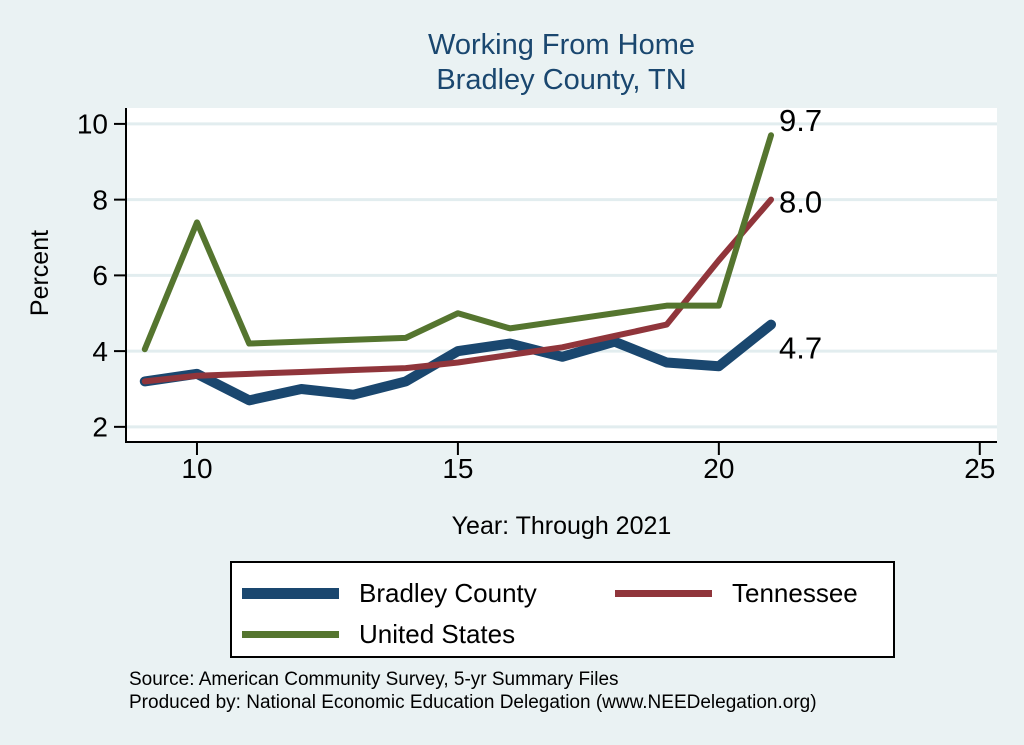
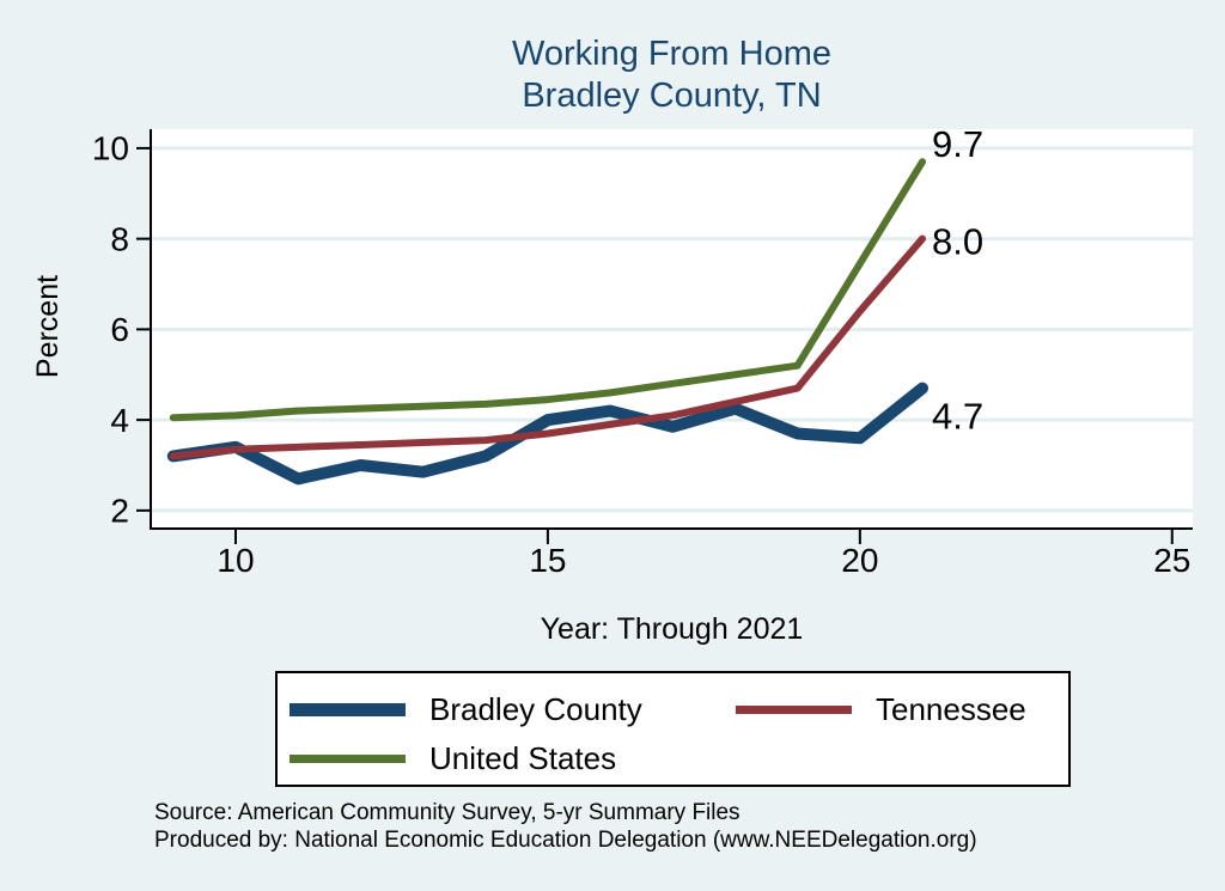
United States/10: 7.4 -> 4.1
United States/15: 5.0 -> 4.5
United States/20: 5.2 -> 7.5
